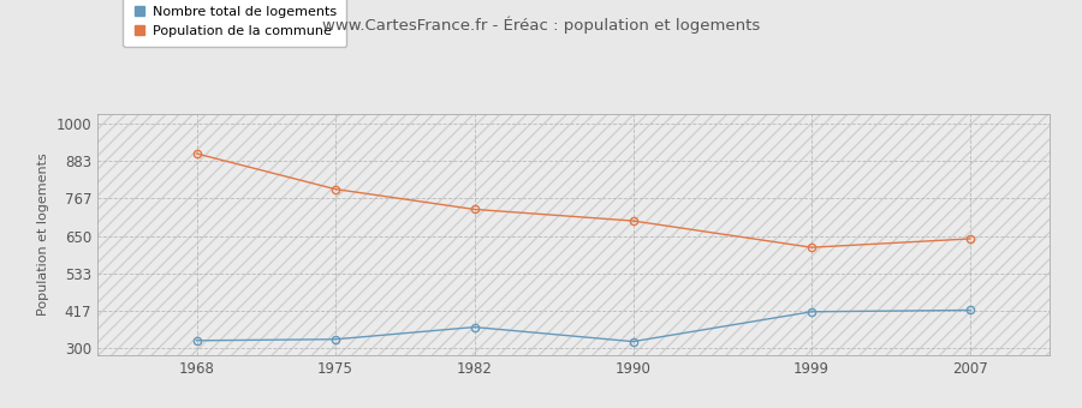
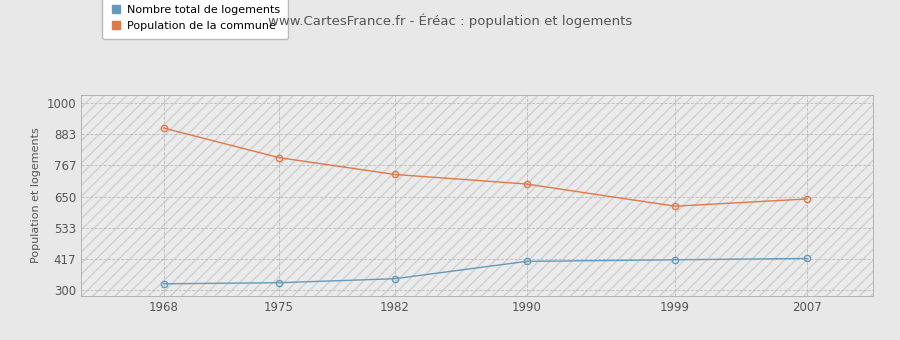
Nombre total de logements/1982: 365 -> 342
Nombre total de logements/1990: 320 -> 407
